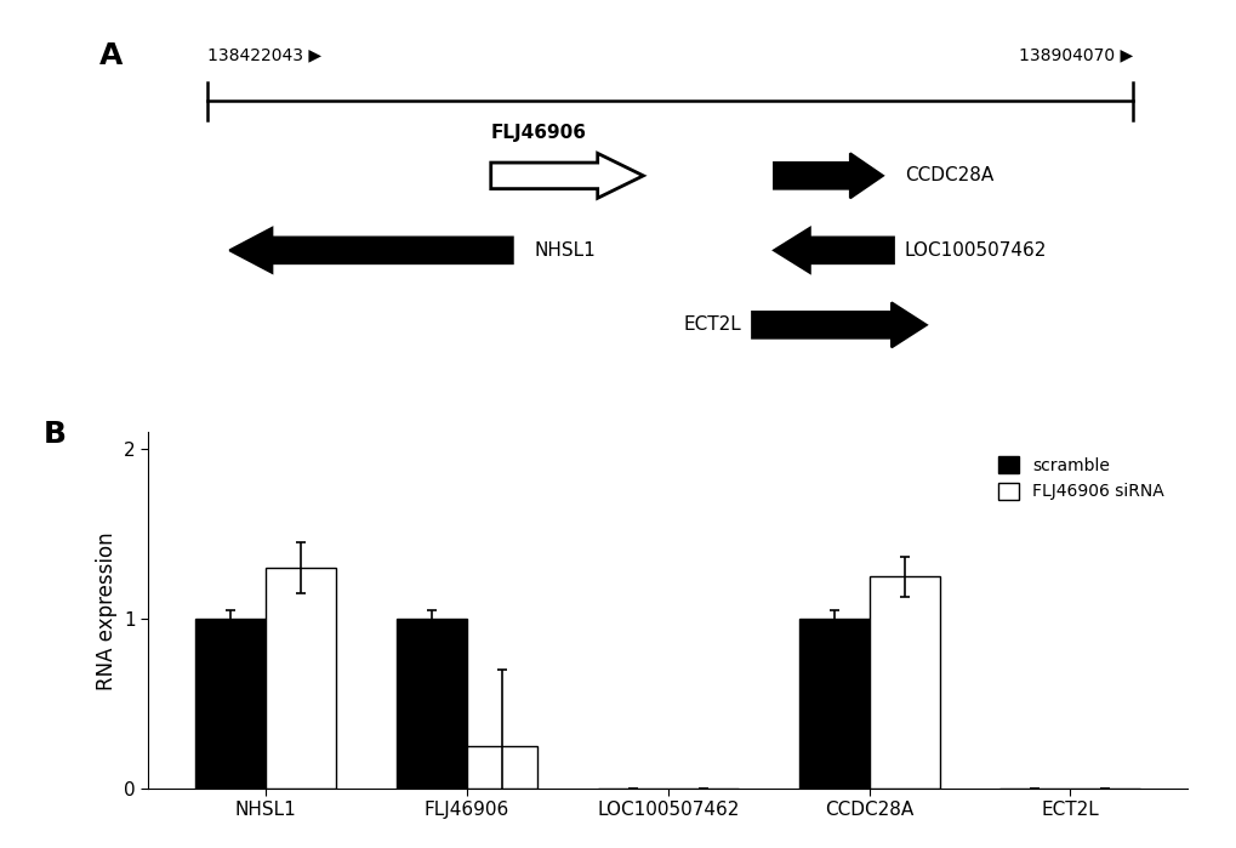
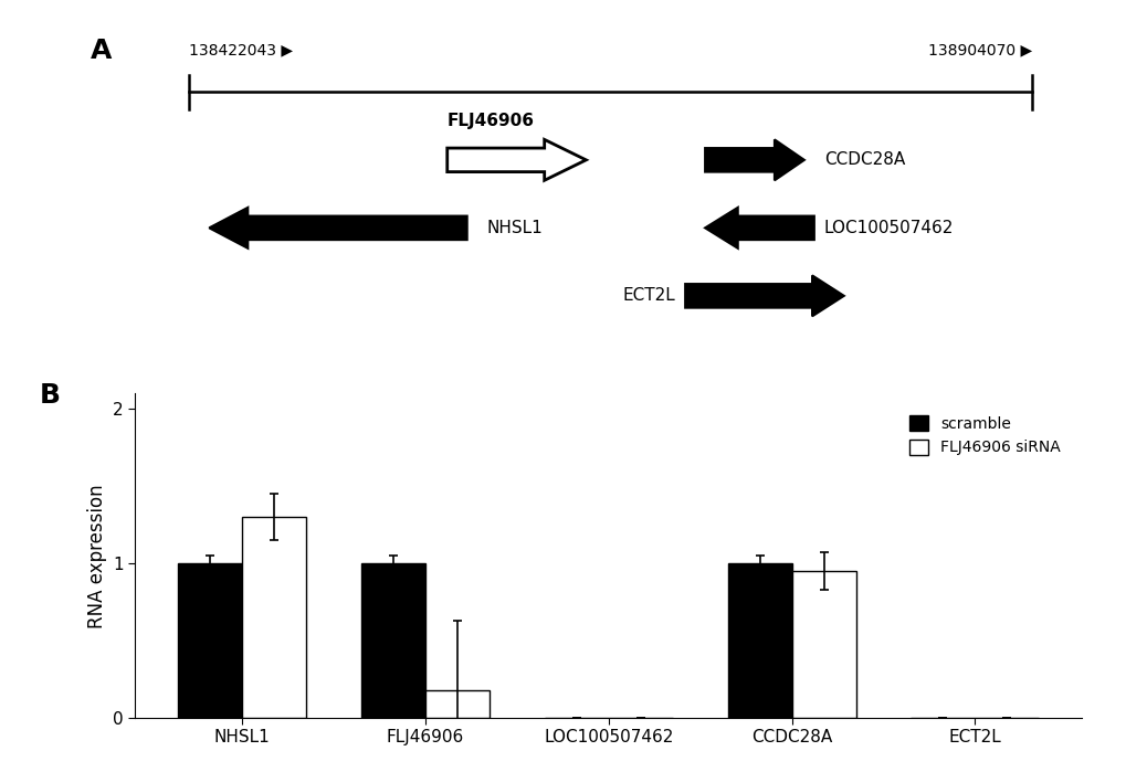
FLJ46906 siRNA/FLJ46906: 0.25 -> 0.18
FLJ46906 siRNA/CCDC28A: 1.25 -> 0.95
